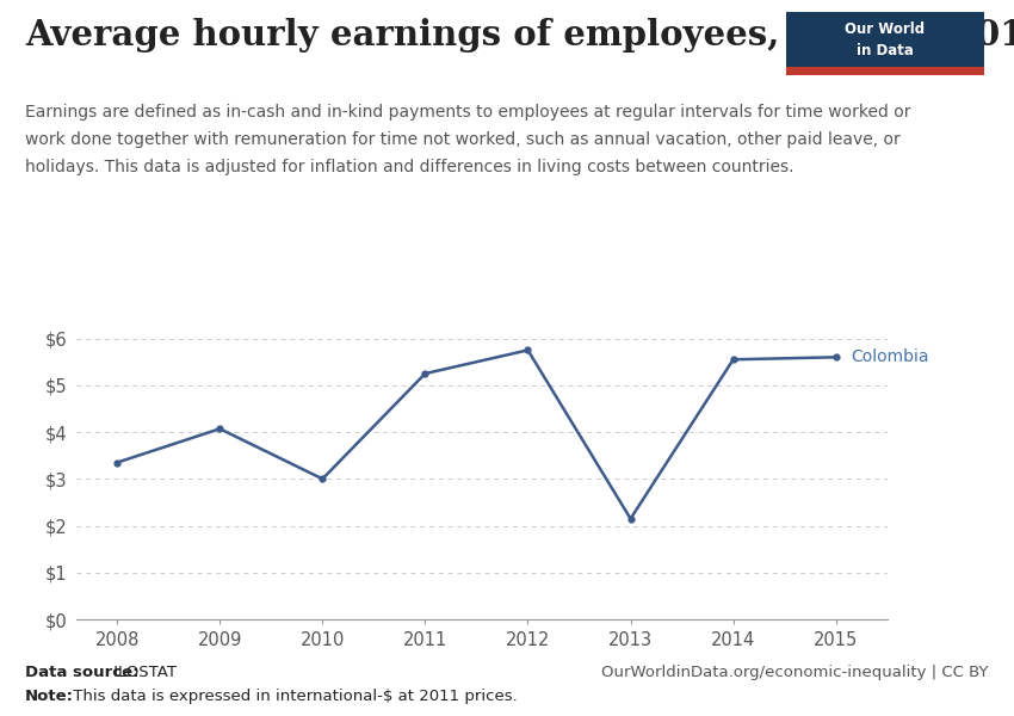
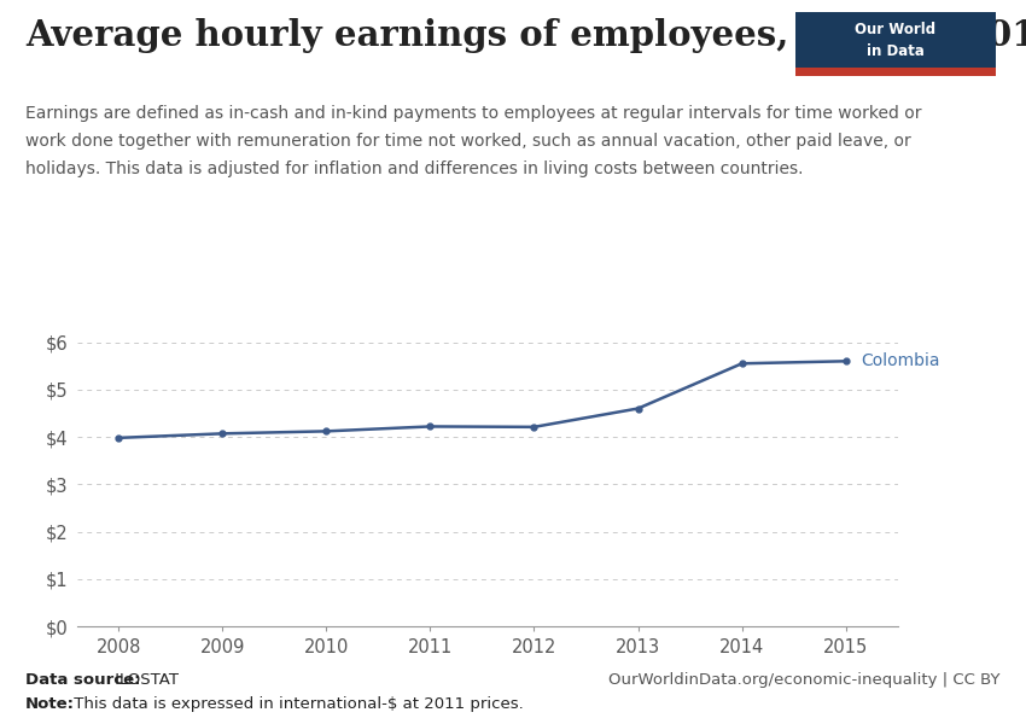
2008: $3.35 -> $3.98
2010: $3.00 -> $4.12
2011: $5.25 -> $4.22
2012: $5.75 -> $4.21
2013: $2.15 -> $4.60
